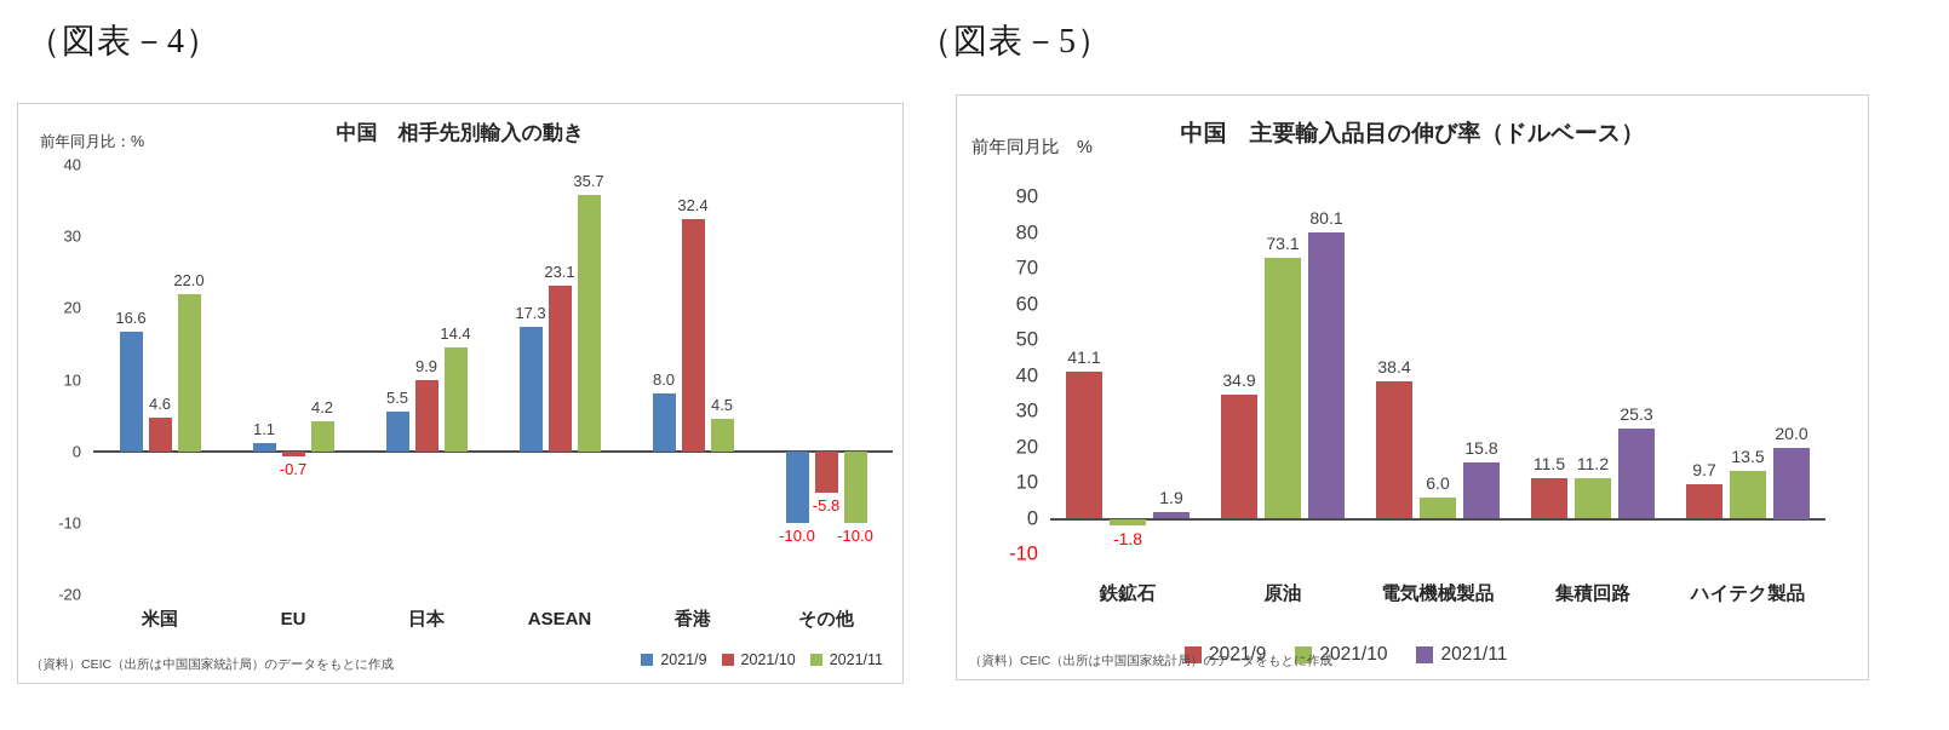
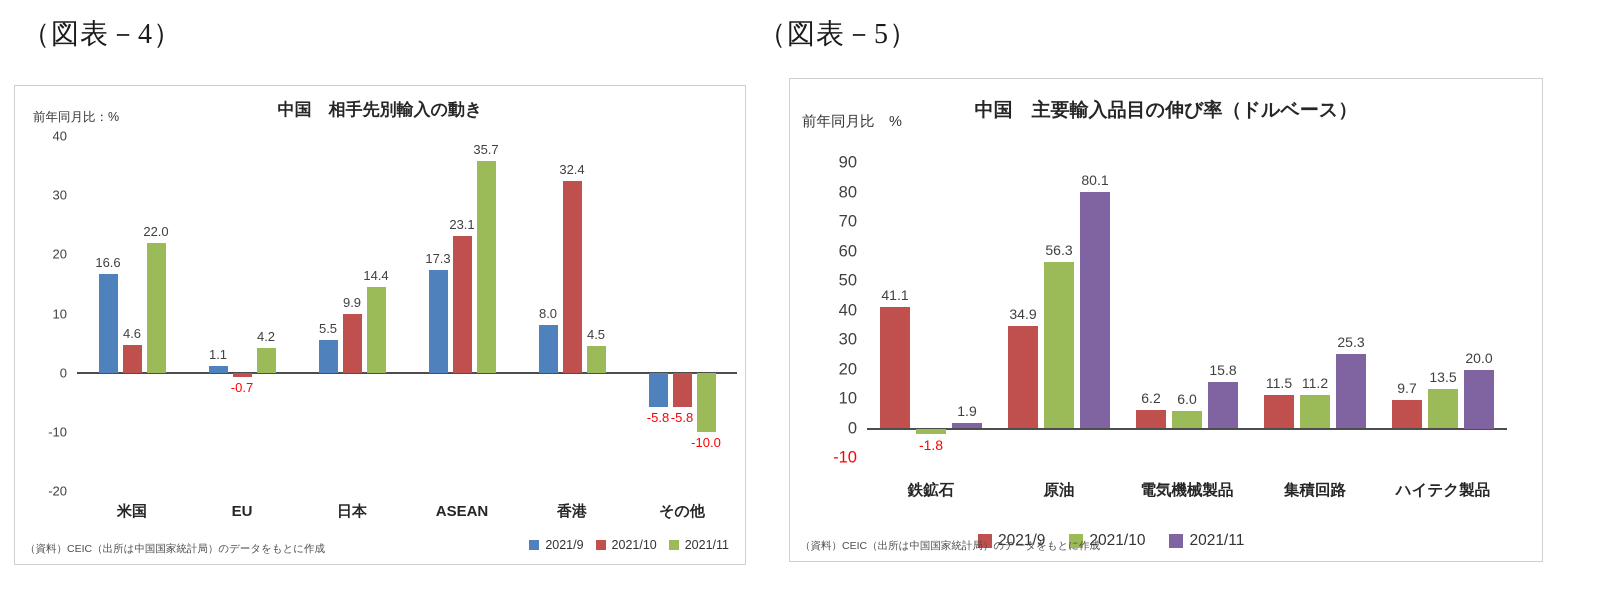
中国 相手先別輸入の動き/2021/9/その他: -10.0 -> -5.8
中国 主要輸入品目の伸び率（ドルベース）/2021/10/原油: 73.1 -> 56.3
中国 主要輸入品目の伸び率（ドルベース）/2021/9/電気機械製品: 38.4 -> 6.2
